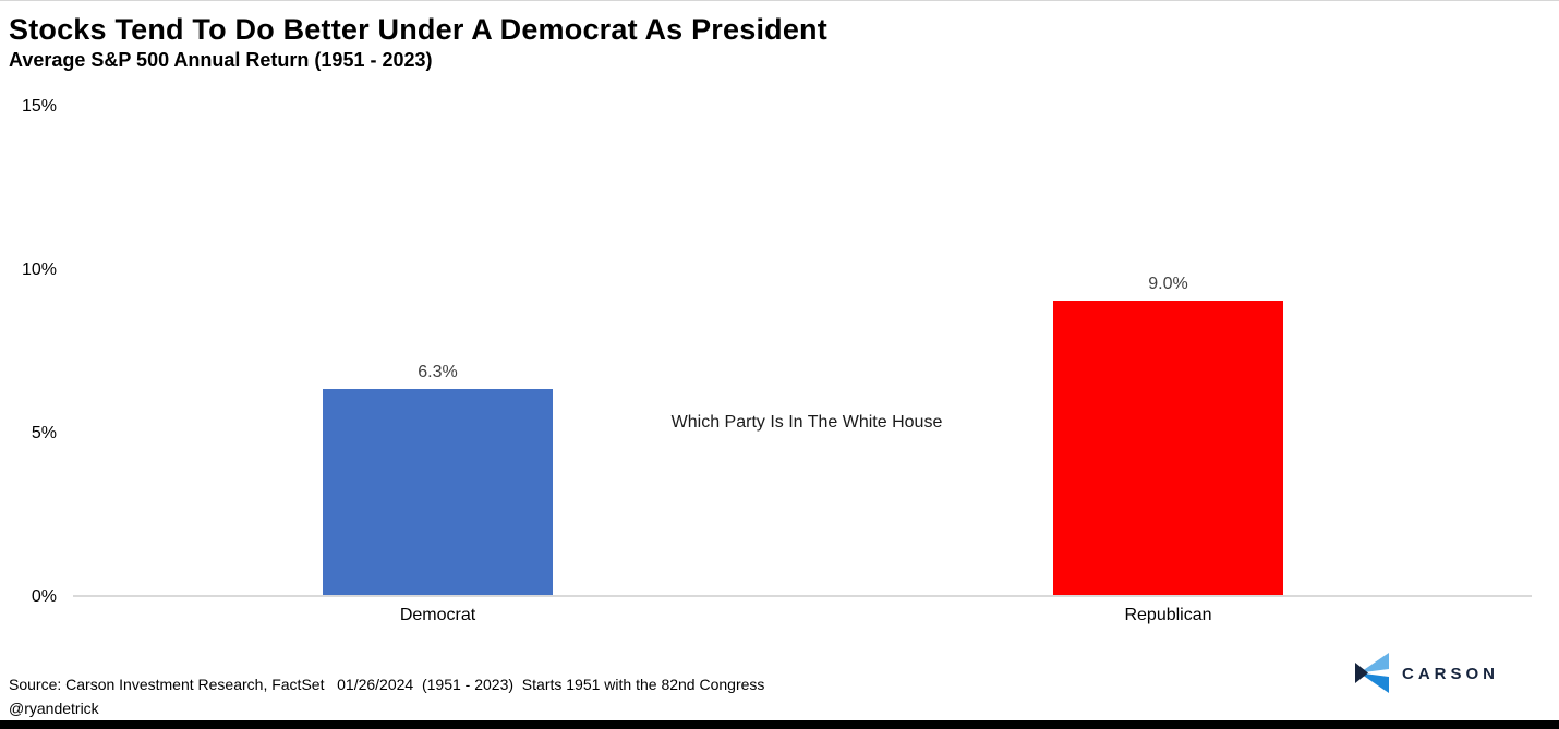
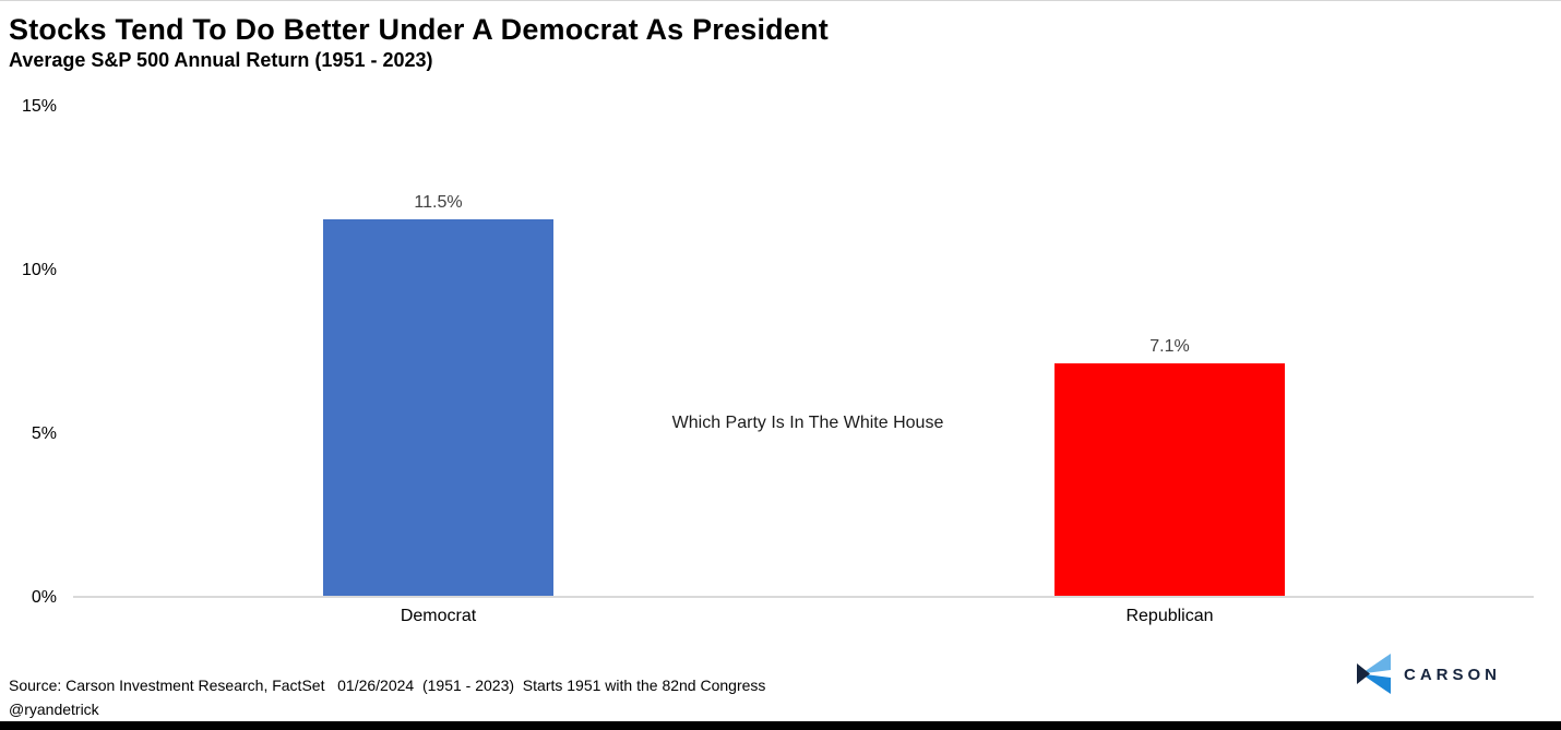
Democrat: 6.3% -> 11.5%
Republican: 9.0% -> 7.1%
